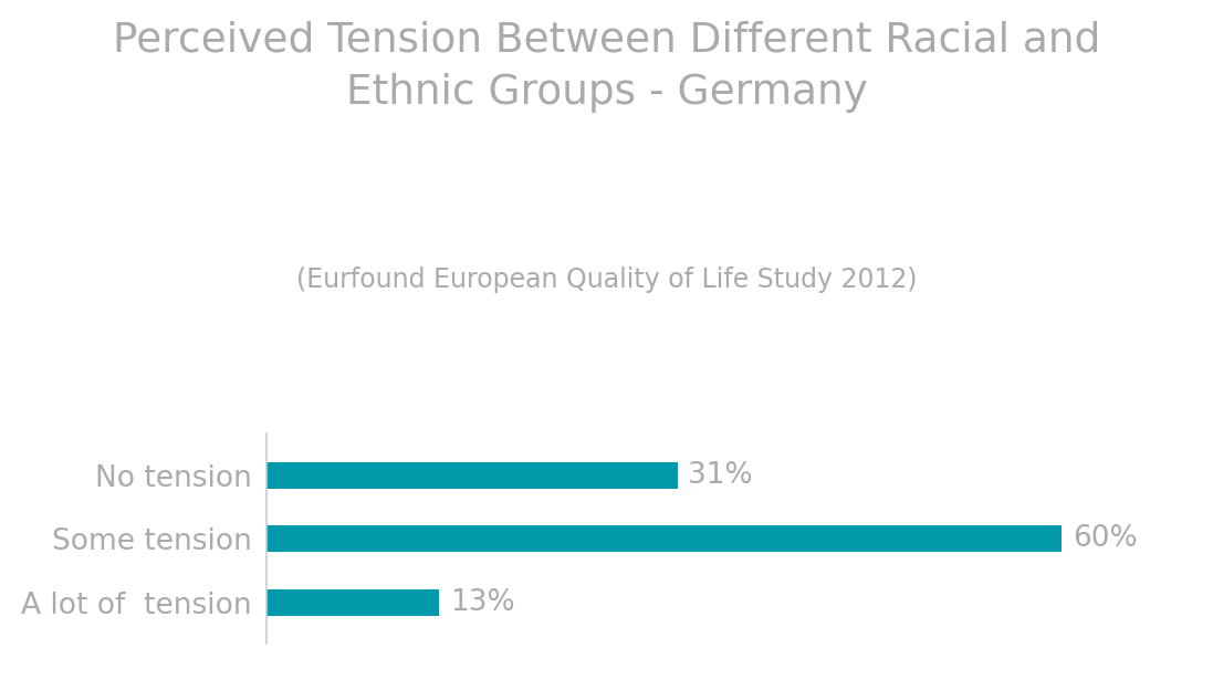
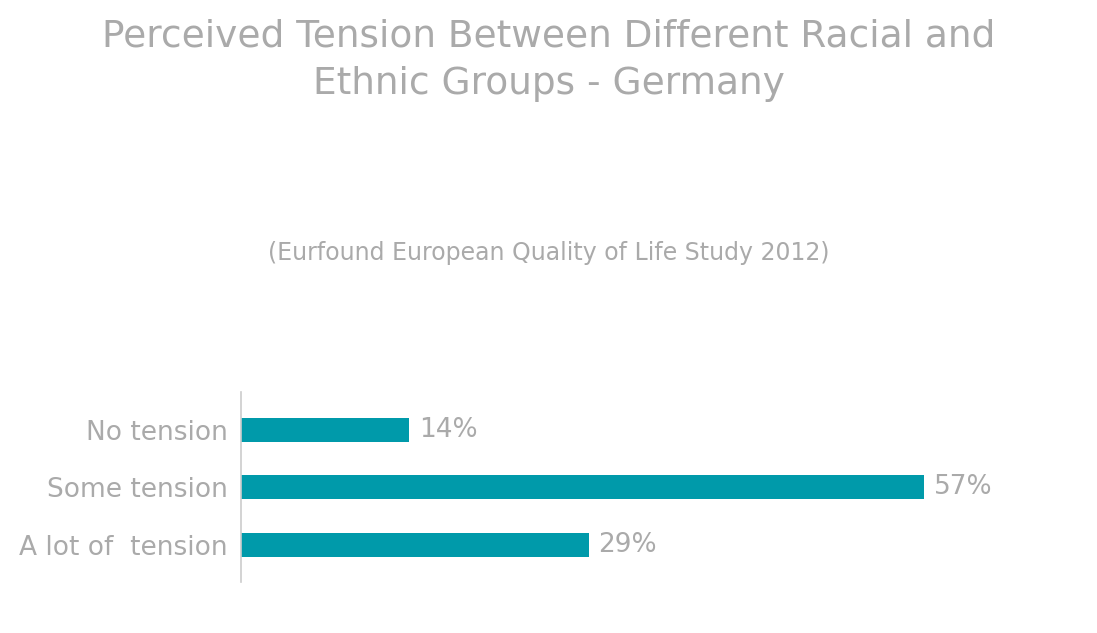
No tension: 31% -> 14%
Some tension: 60% -> 57%
A lot of tension: 13% -> 29%
